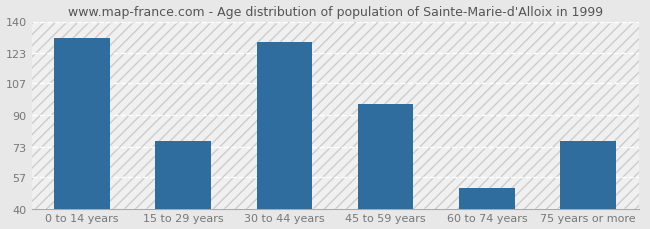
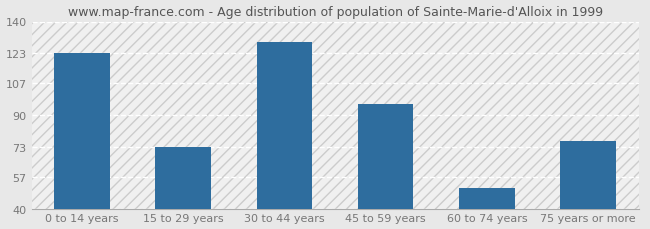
0 to 14 years: 131 -> 123
15 to 29 years: 76 -> 73
